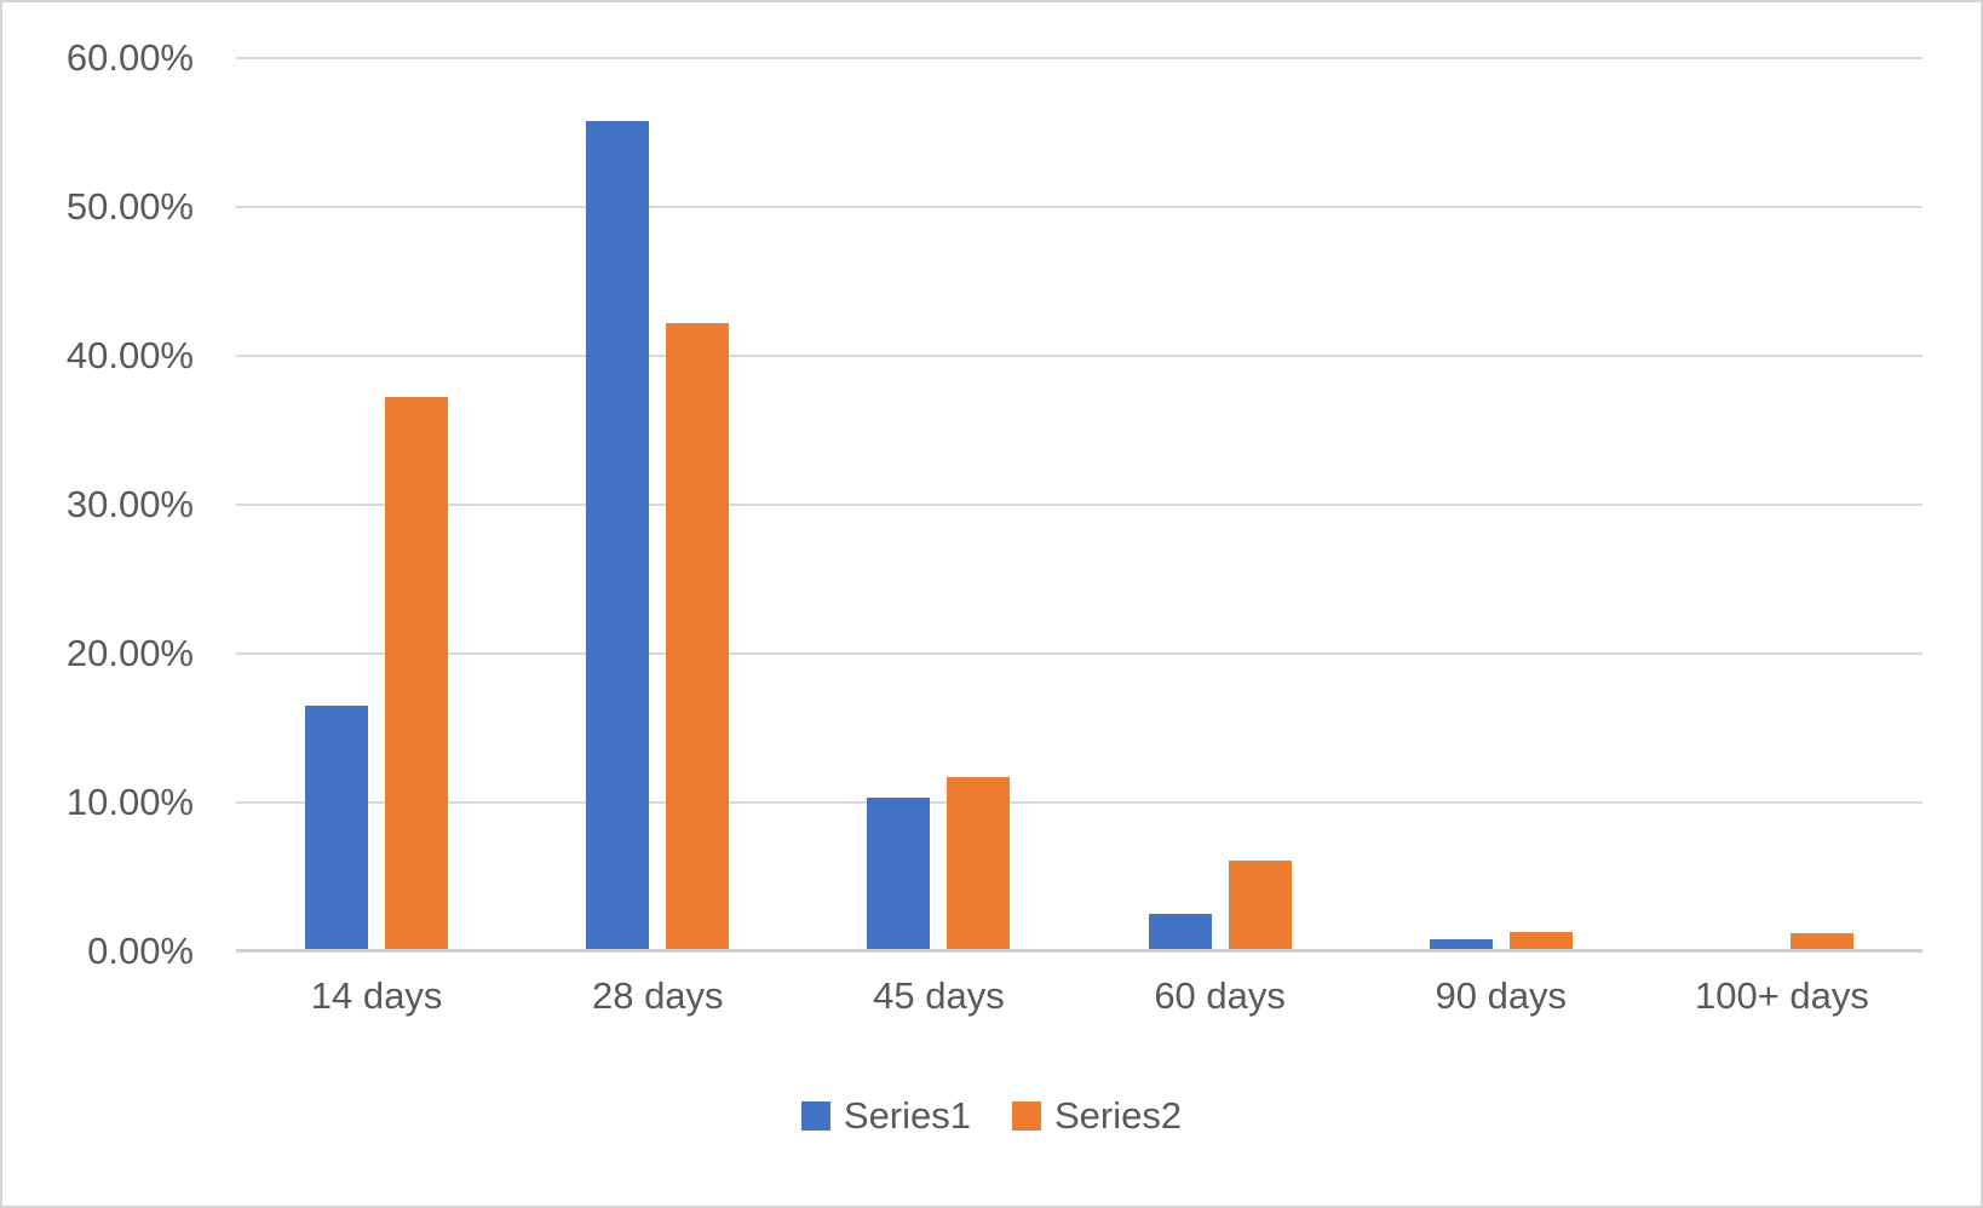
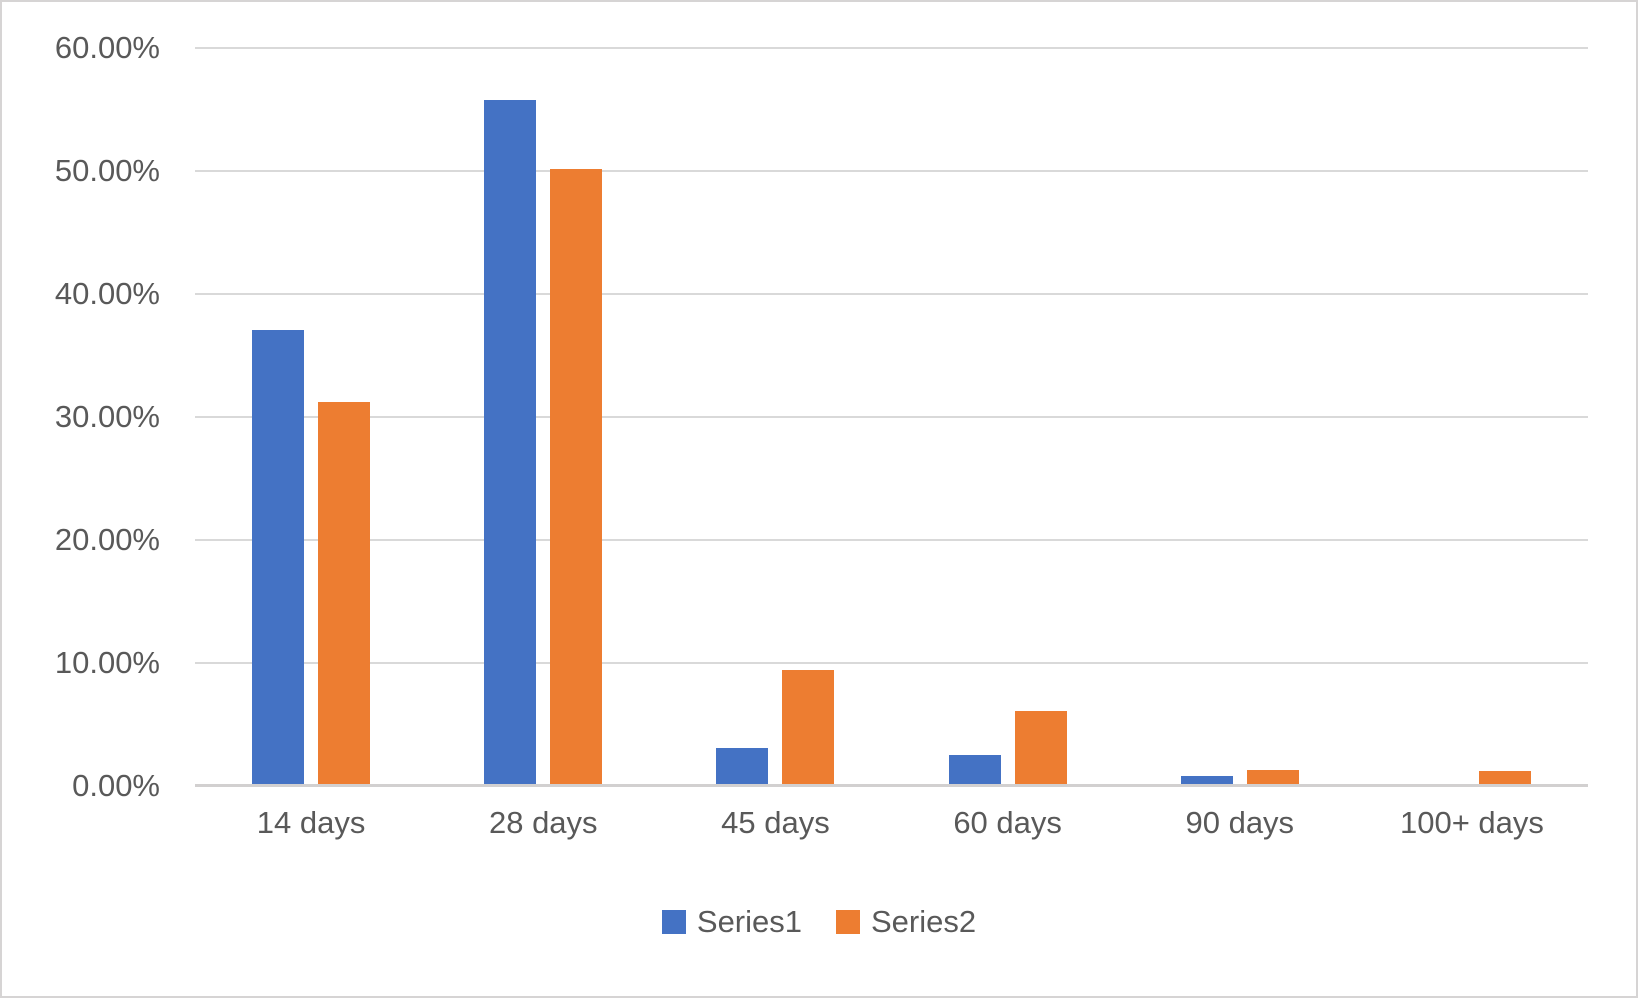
Series1/14 days: 16.5% -> 37.1%
Series2/14 days: 37.2% -> 31.2%
Series2/28 days: 42.2% -> 50.2%
Series1/45 days: 10.3% -> 3.1%
Series2/45 days: 11.7% -> 9.4%
